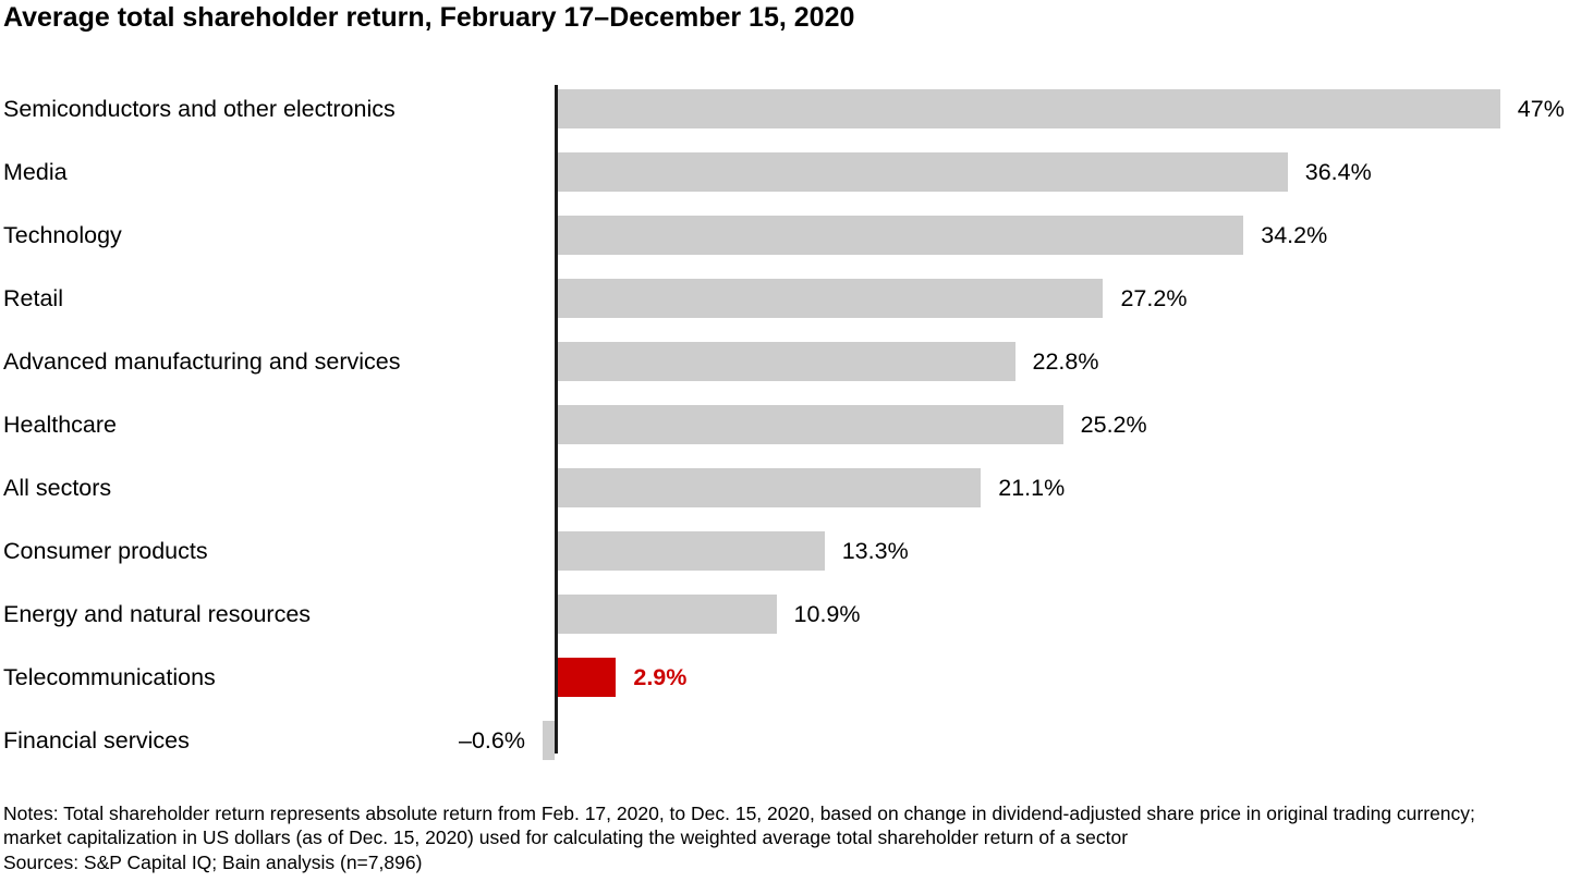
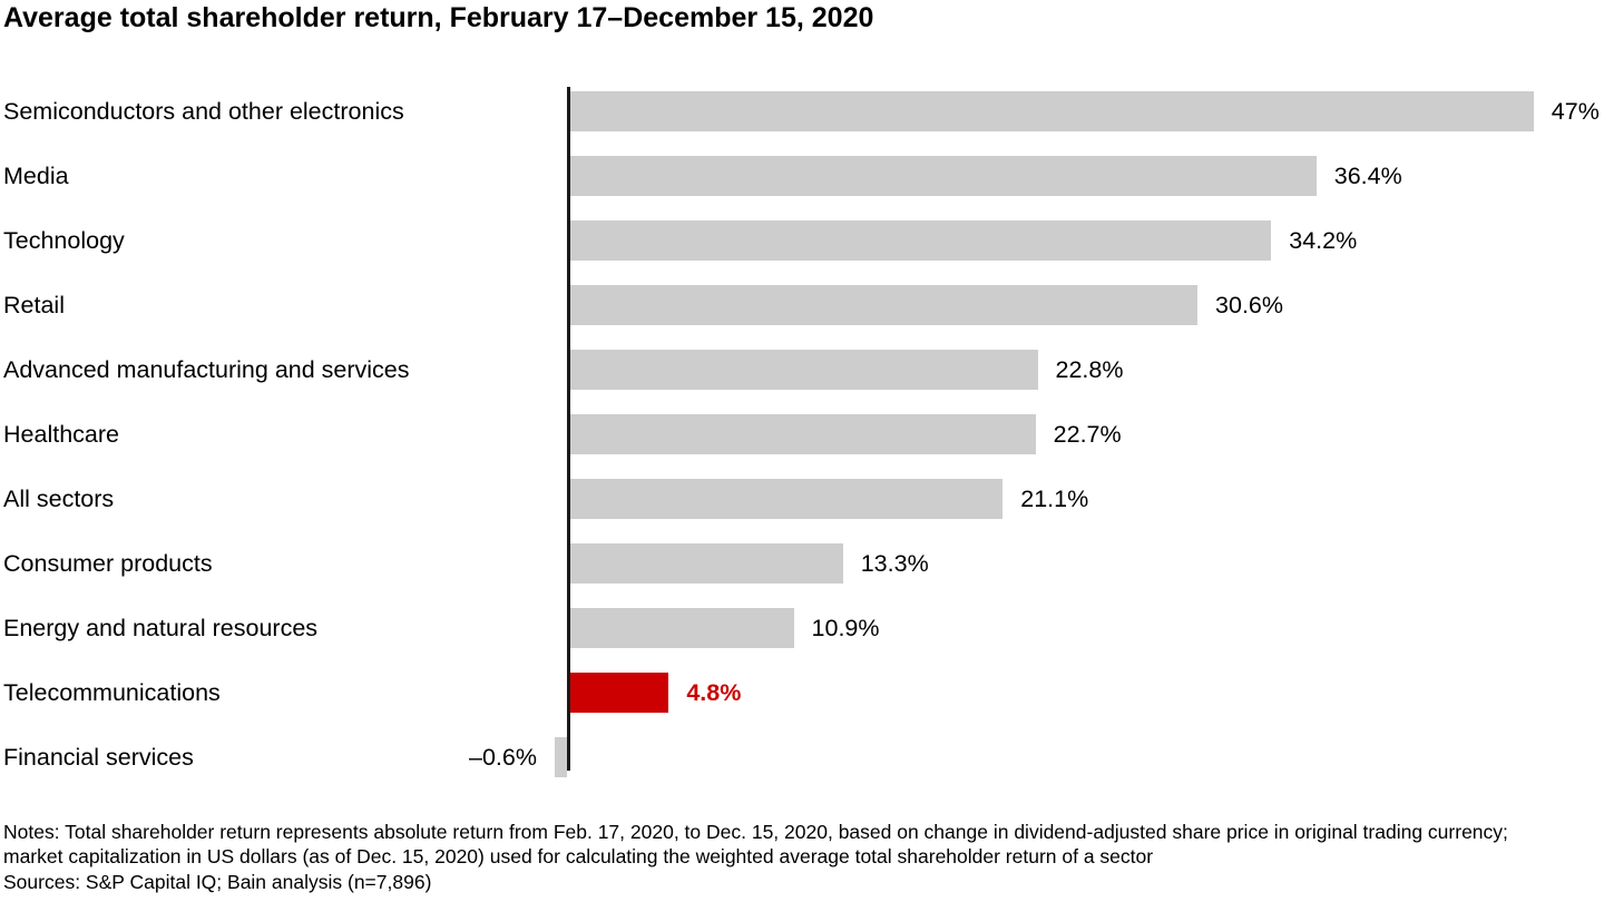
Retail: 27.2% -> 30.6%
Healthcare: 25.2% -> 22.7%
Telecommunications: 2.9% -> 4.8%
